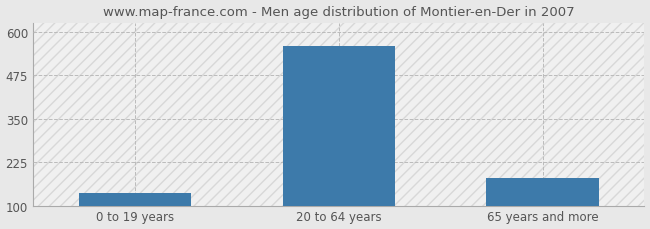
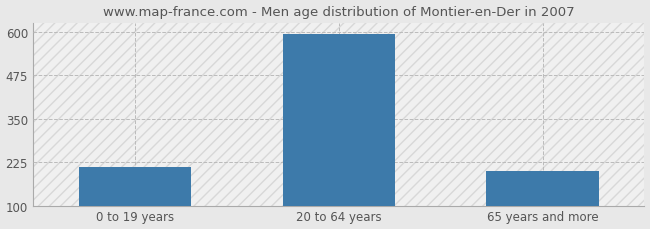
0 to 19 years: 135 -> 210
20 to 64 years: 560 -> 592
65 years and more: 180 -> 200
